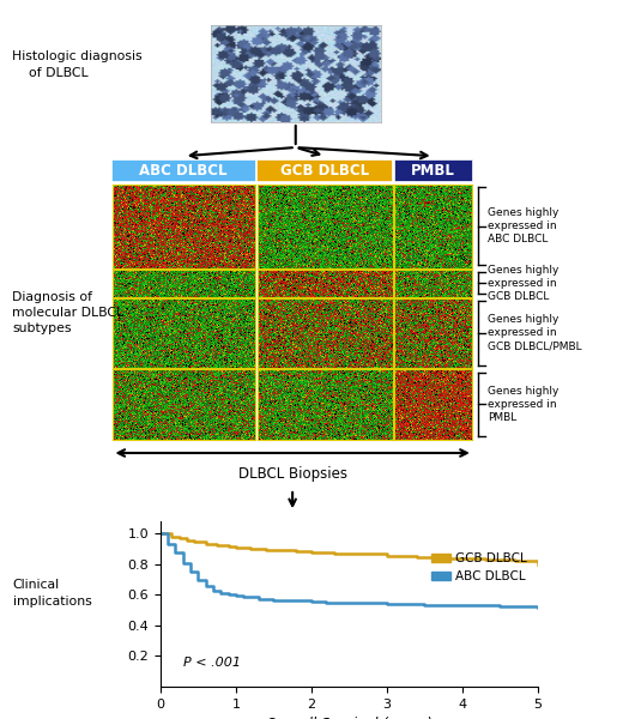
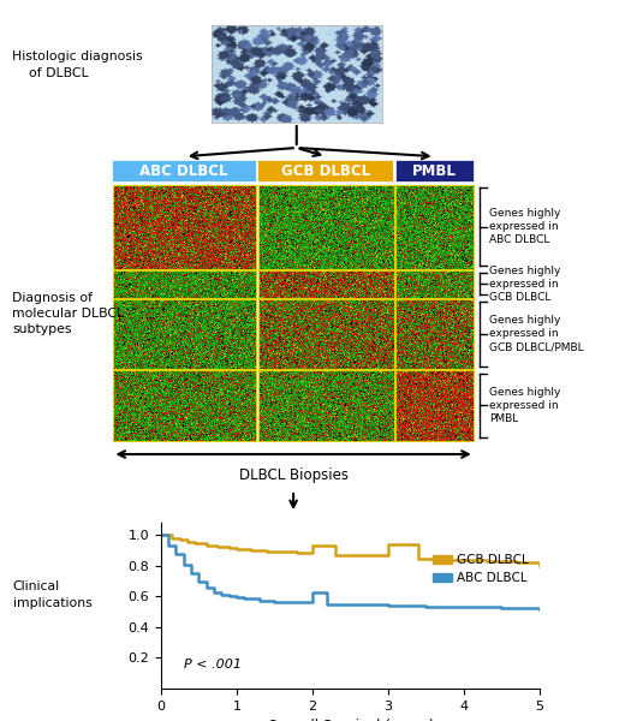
GCB DLBCL/2: 0.88 -> 0.93
ABC DLBCL/2: 0.56 -> 0.63
GCB DLBCL/3: 0.85 -> 0.94
